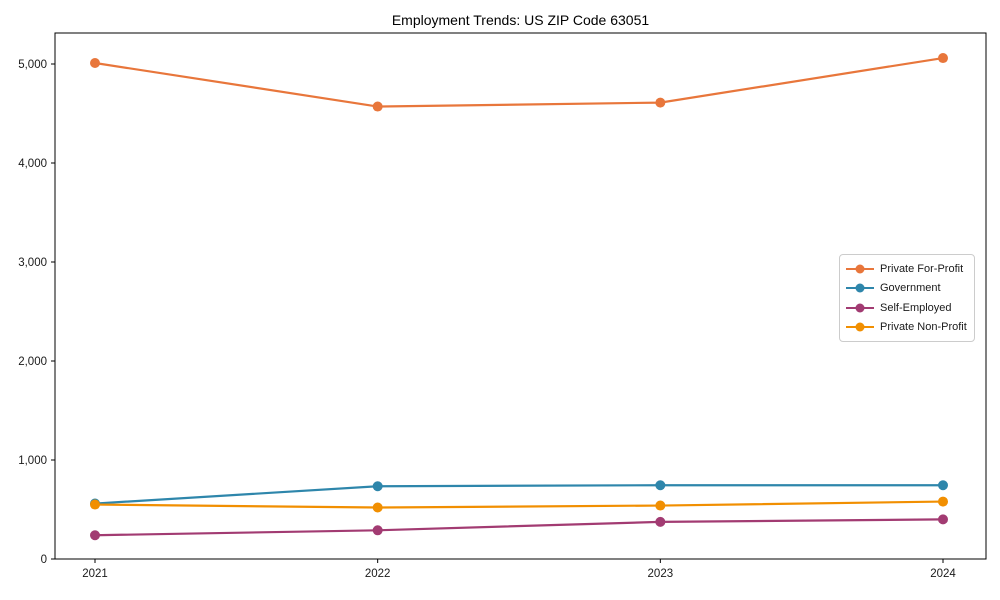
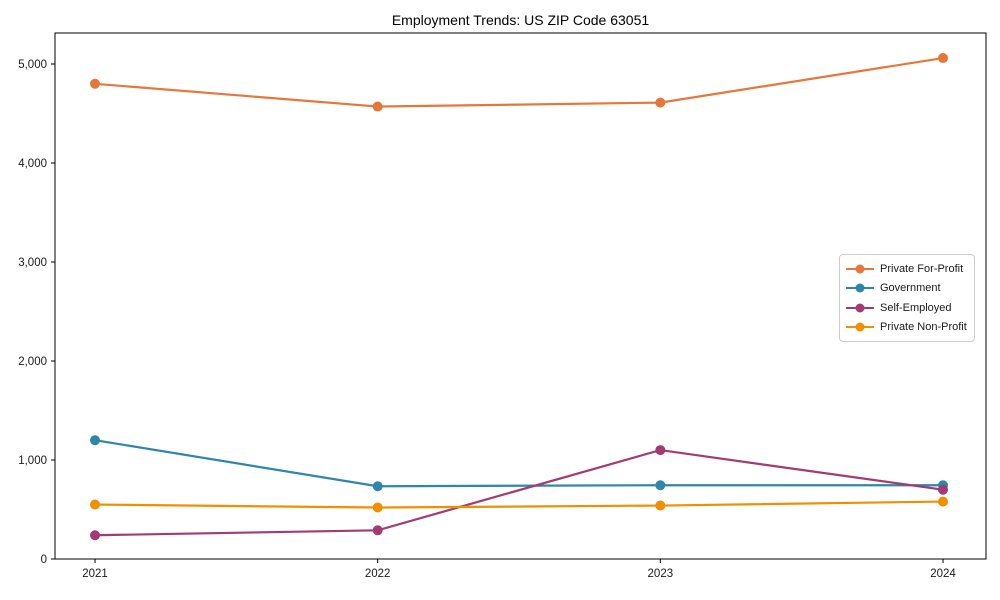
Private For-Profit/2021: 5000 -> 4800
Government/2021: 600 -> 1200
Self-Employed/2023: 400 -> 1100
Self-Employed/2024: 400 -> 700
